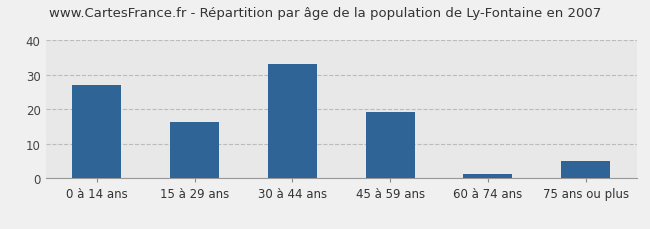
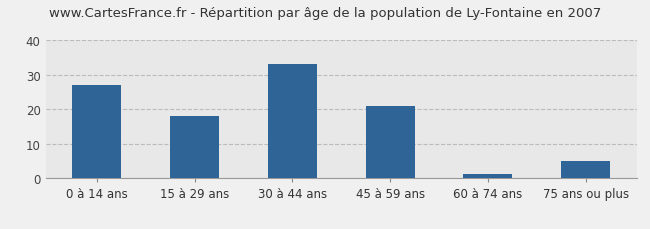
15 à 29 ans: 16.3 -> 18.0
45 à 59 ans: 19.3 -> 21.0
